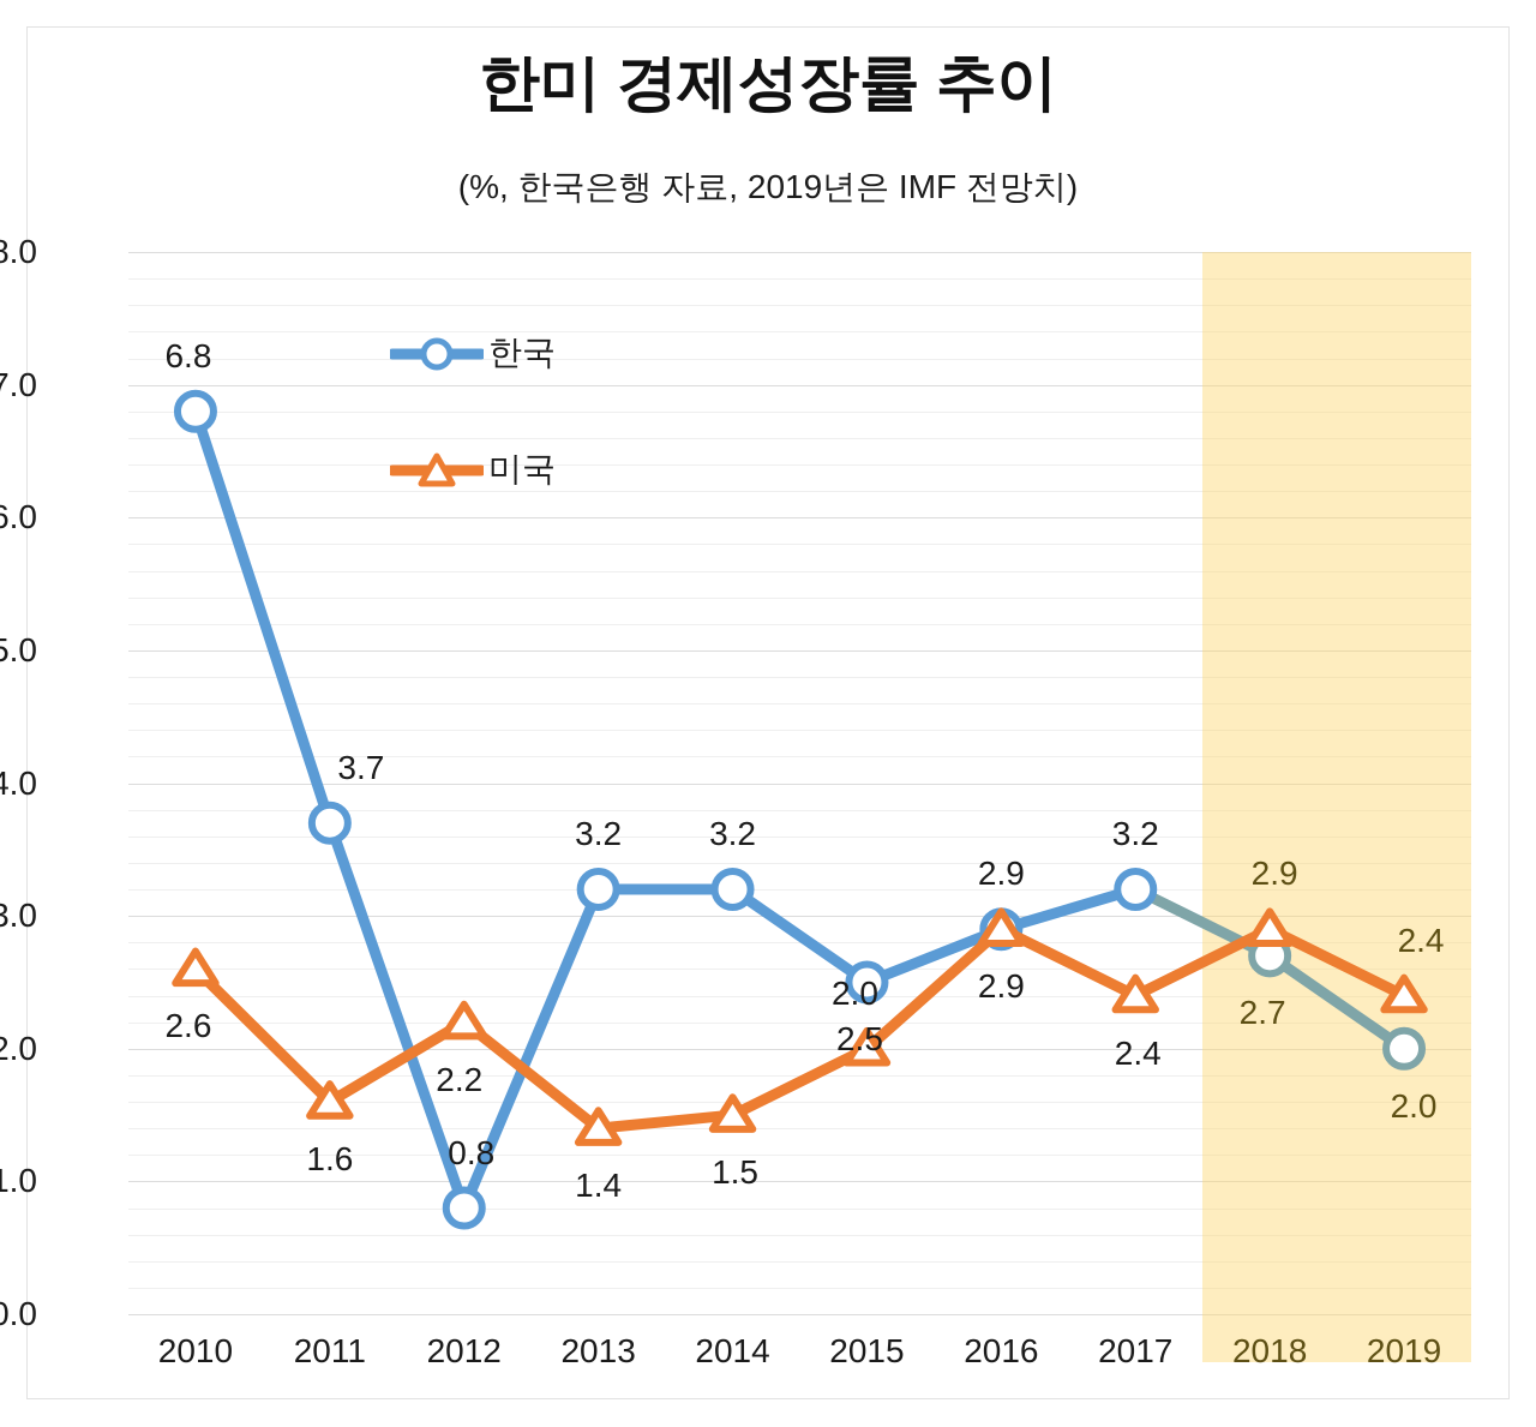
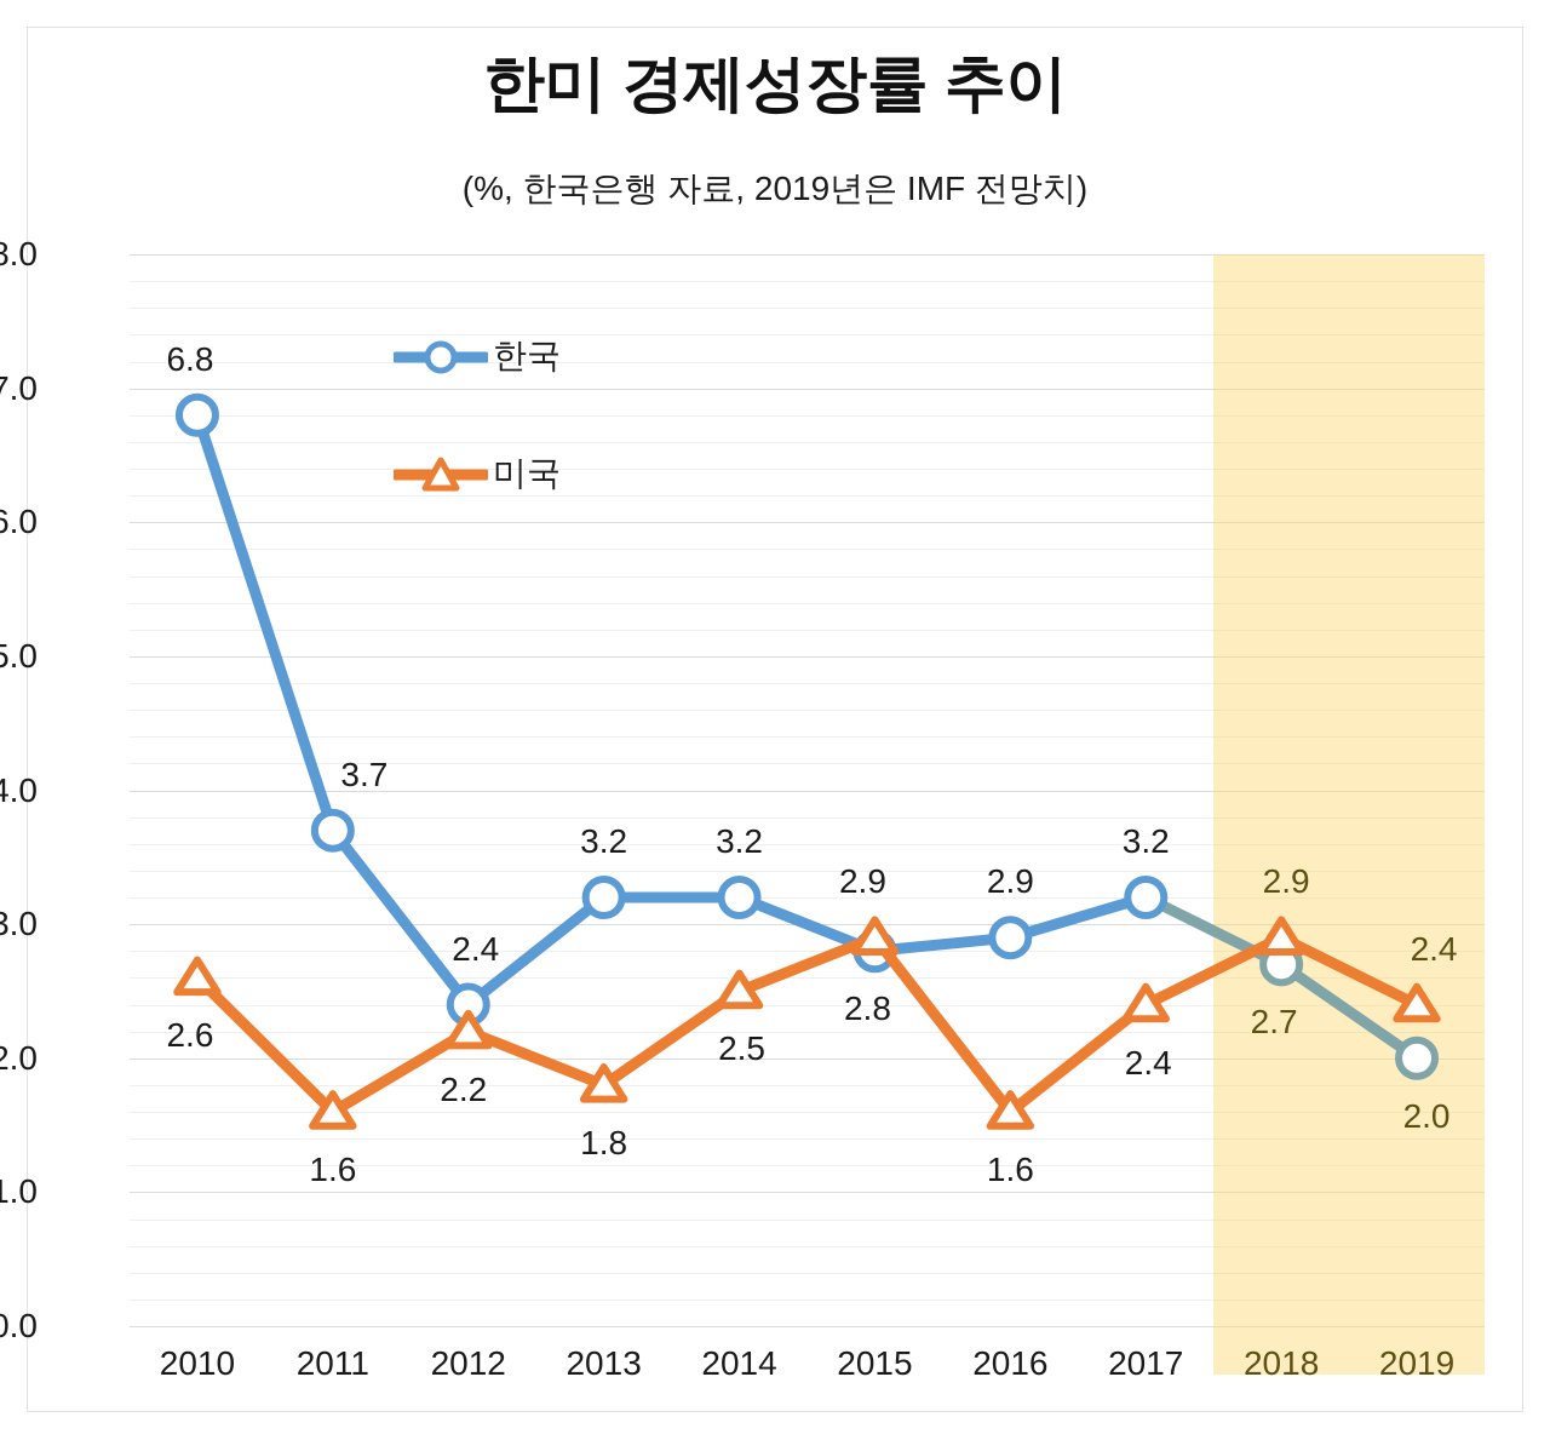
한국/2012: 0.8 -> 2.4
미국/2013: 1.4 -> 1.8
미국/2014: 1.5 -> 2.5
한국/2015: 2.5 -> 2.8
미국/2015: 2.0 -> 2.9
미국/2016: 2.9 -> 1.6
